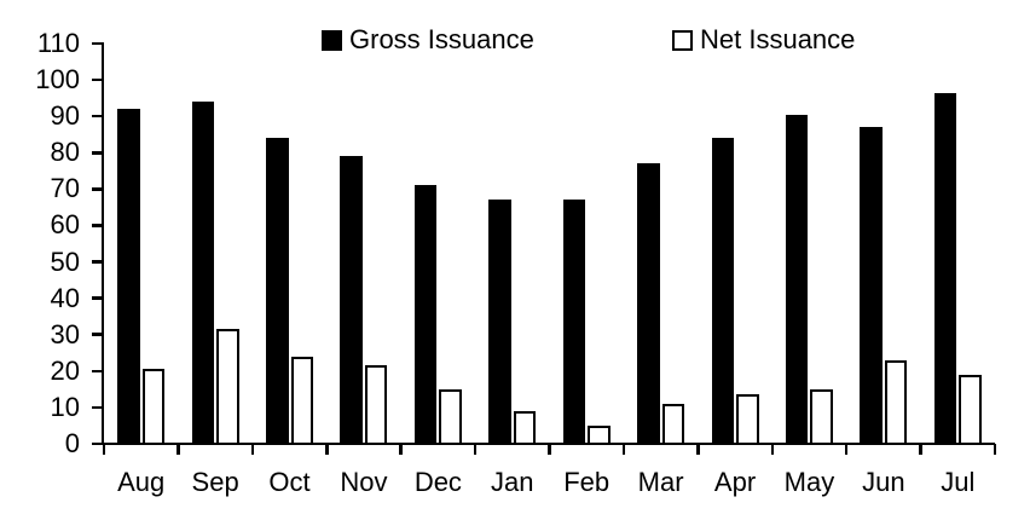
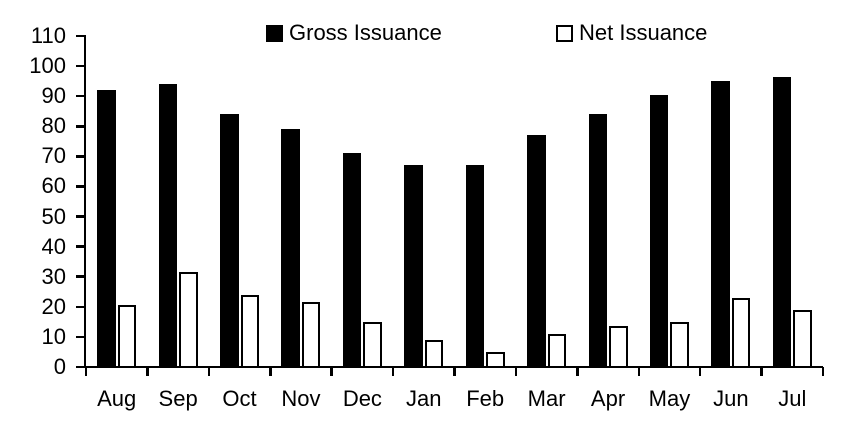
Gross Issuance/Jun: 87 -> 95
